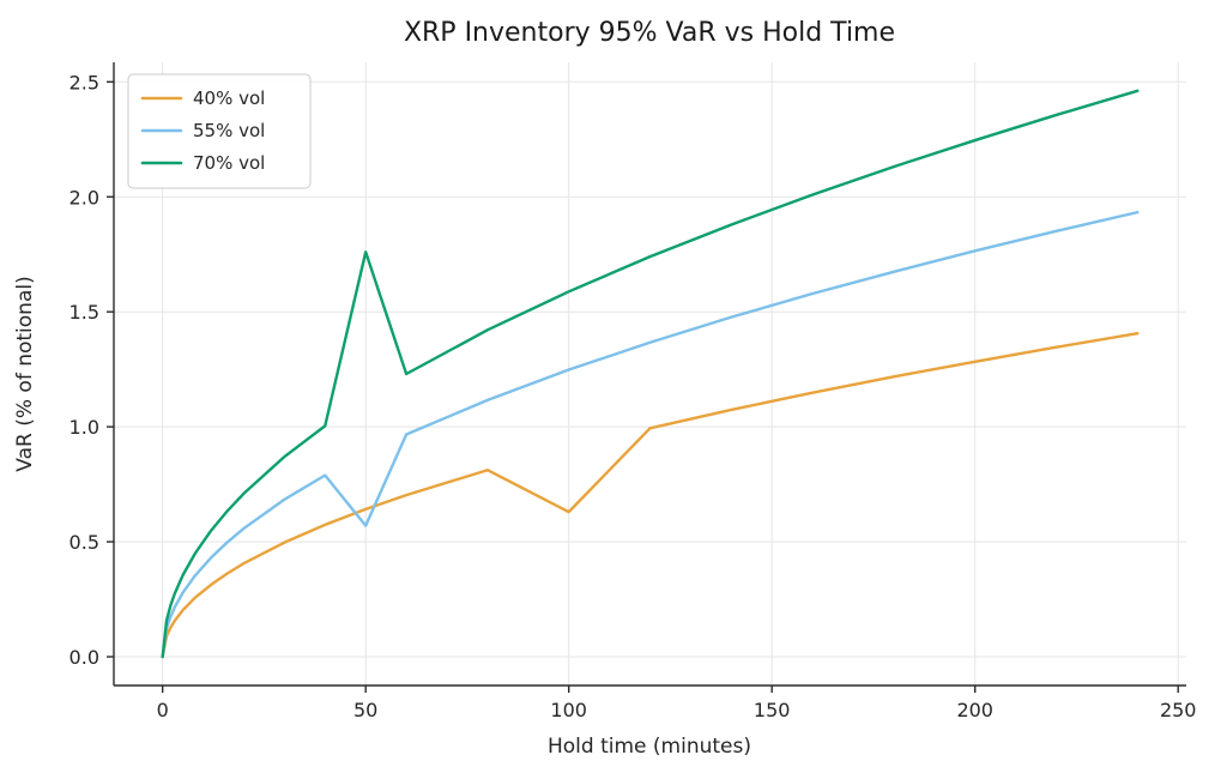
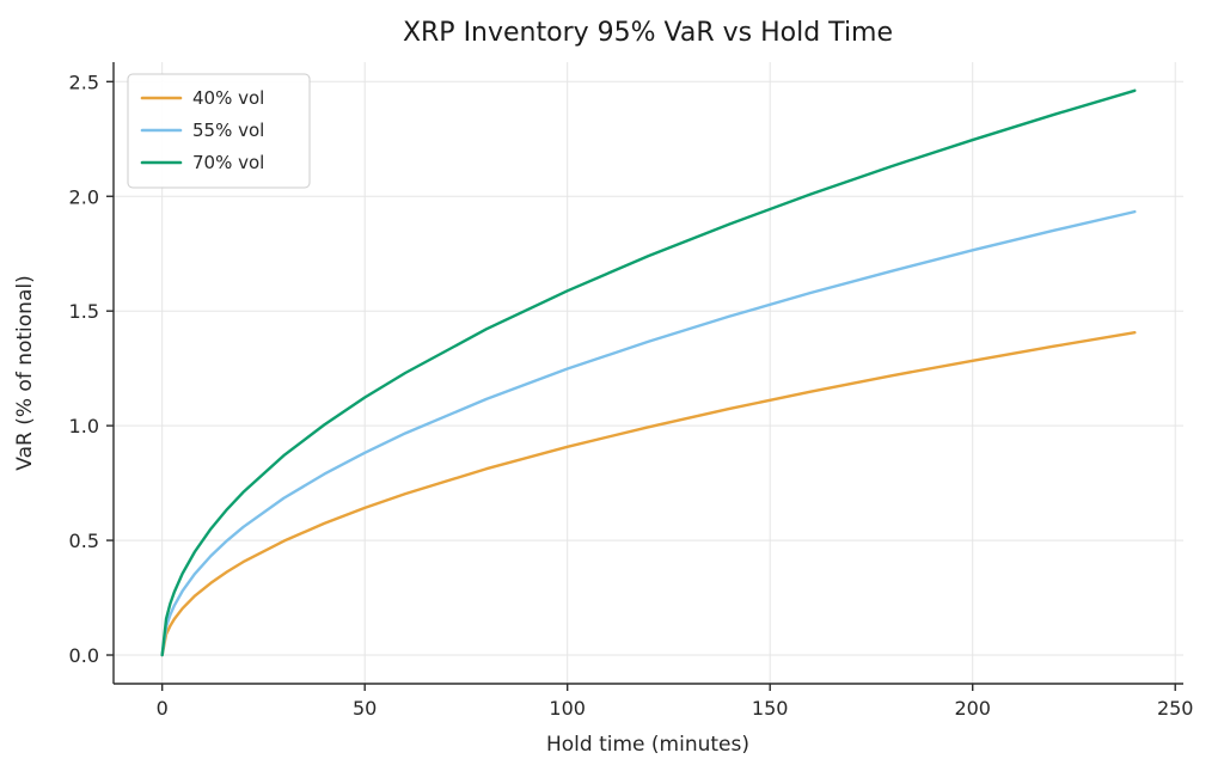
55% vol/50: 0.57 -> 0.88
70% vol/50: 1.76 -> 1.12
40% vol/100: 0.63 -> 0.91
